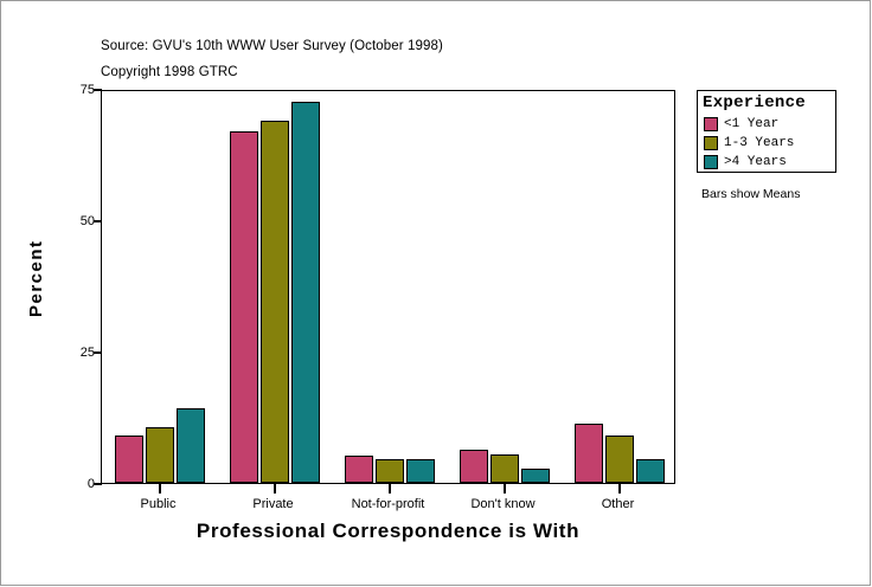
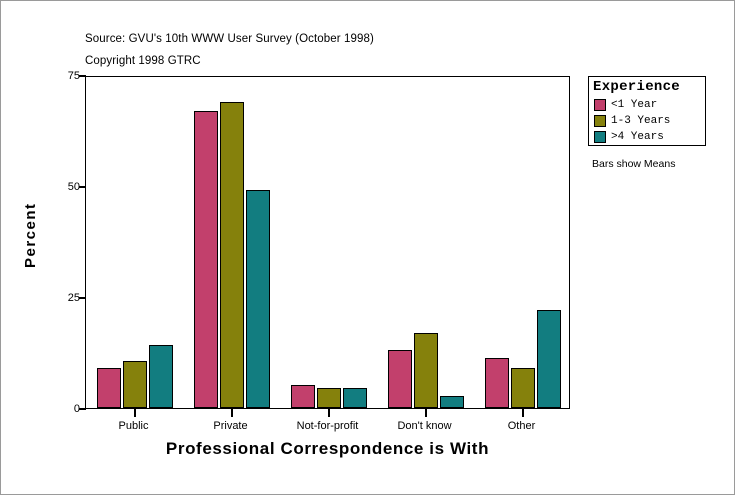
>4 Years/Private: 73 -> 49
<1 Year/Don't know: 6 -> 13
1-3 Years/Don't know: 5 -> 17
>4 Years/Other: 5 -> 22
